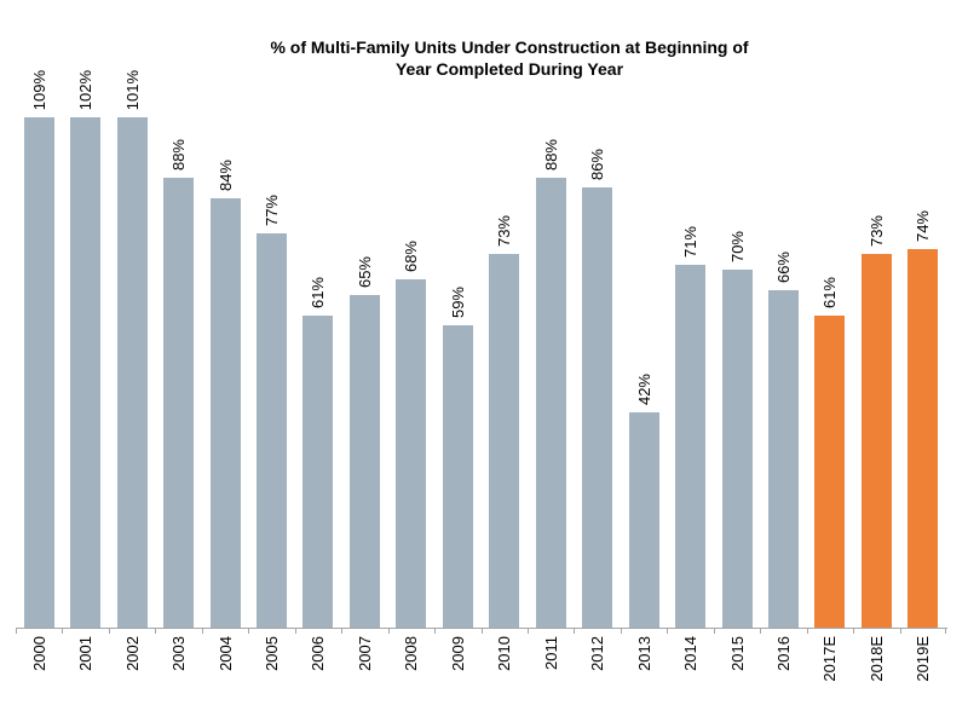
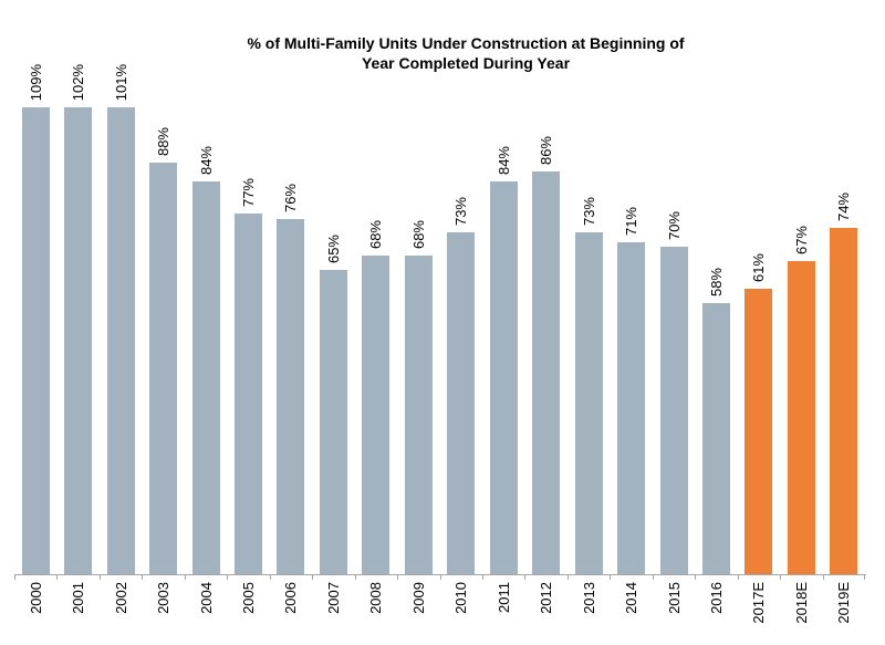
2006: 61% -> 76%
2009: 59% -> 68%
2011: 88% -> 84%
2013: 42% -> 73%
2016: 66% -> 58%
2018E: 73% -> 67%
